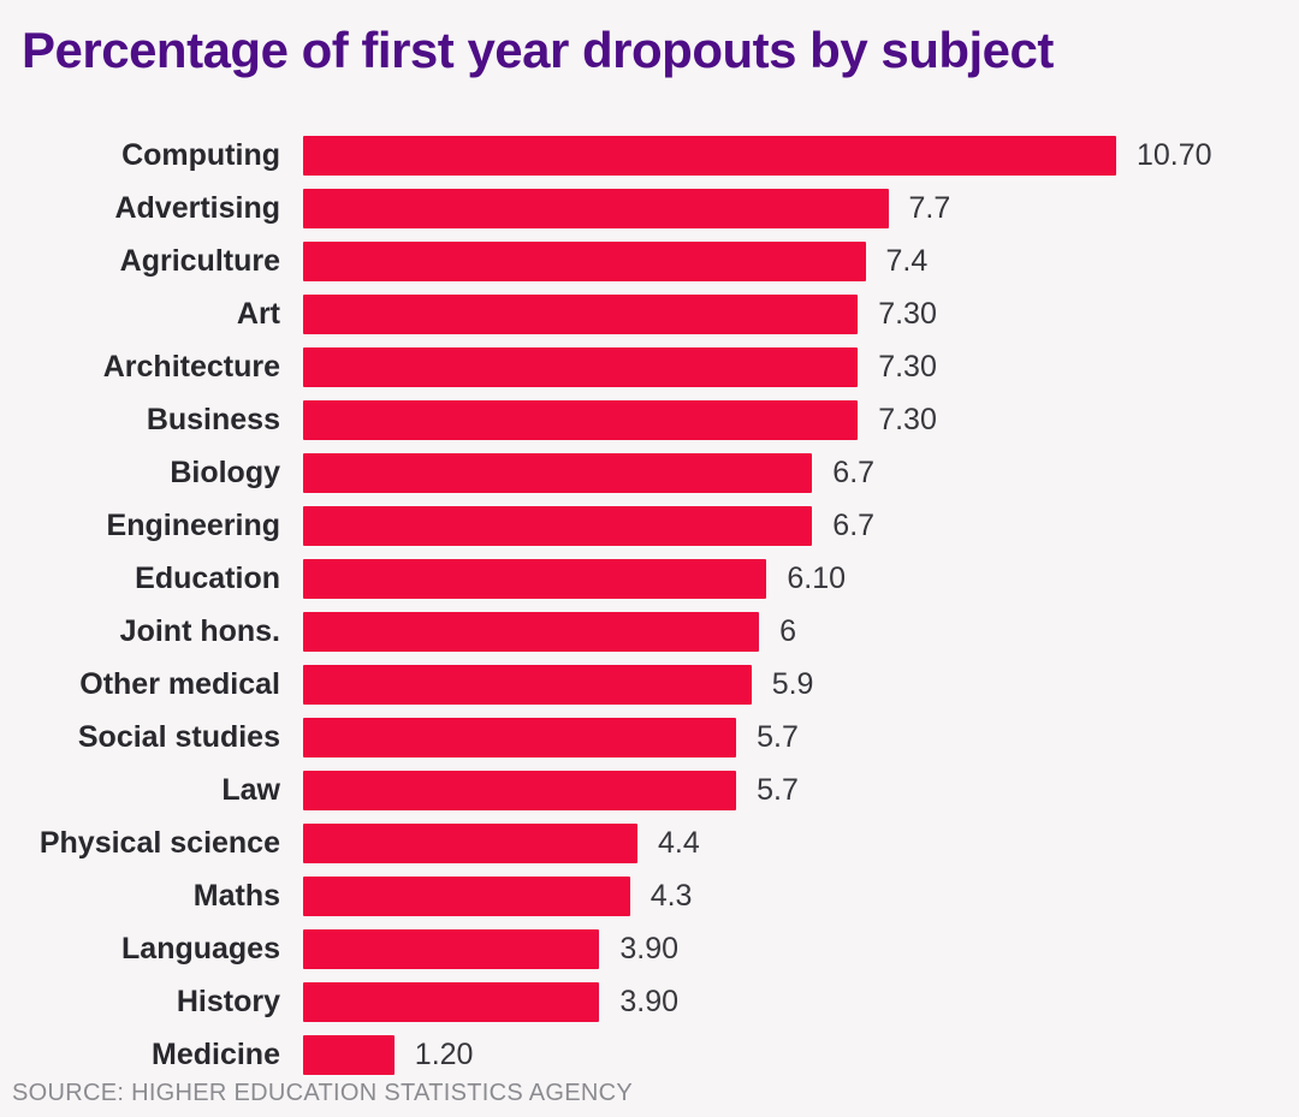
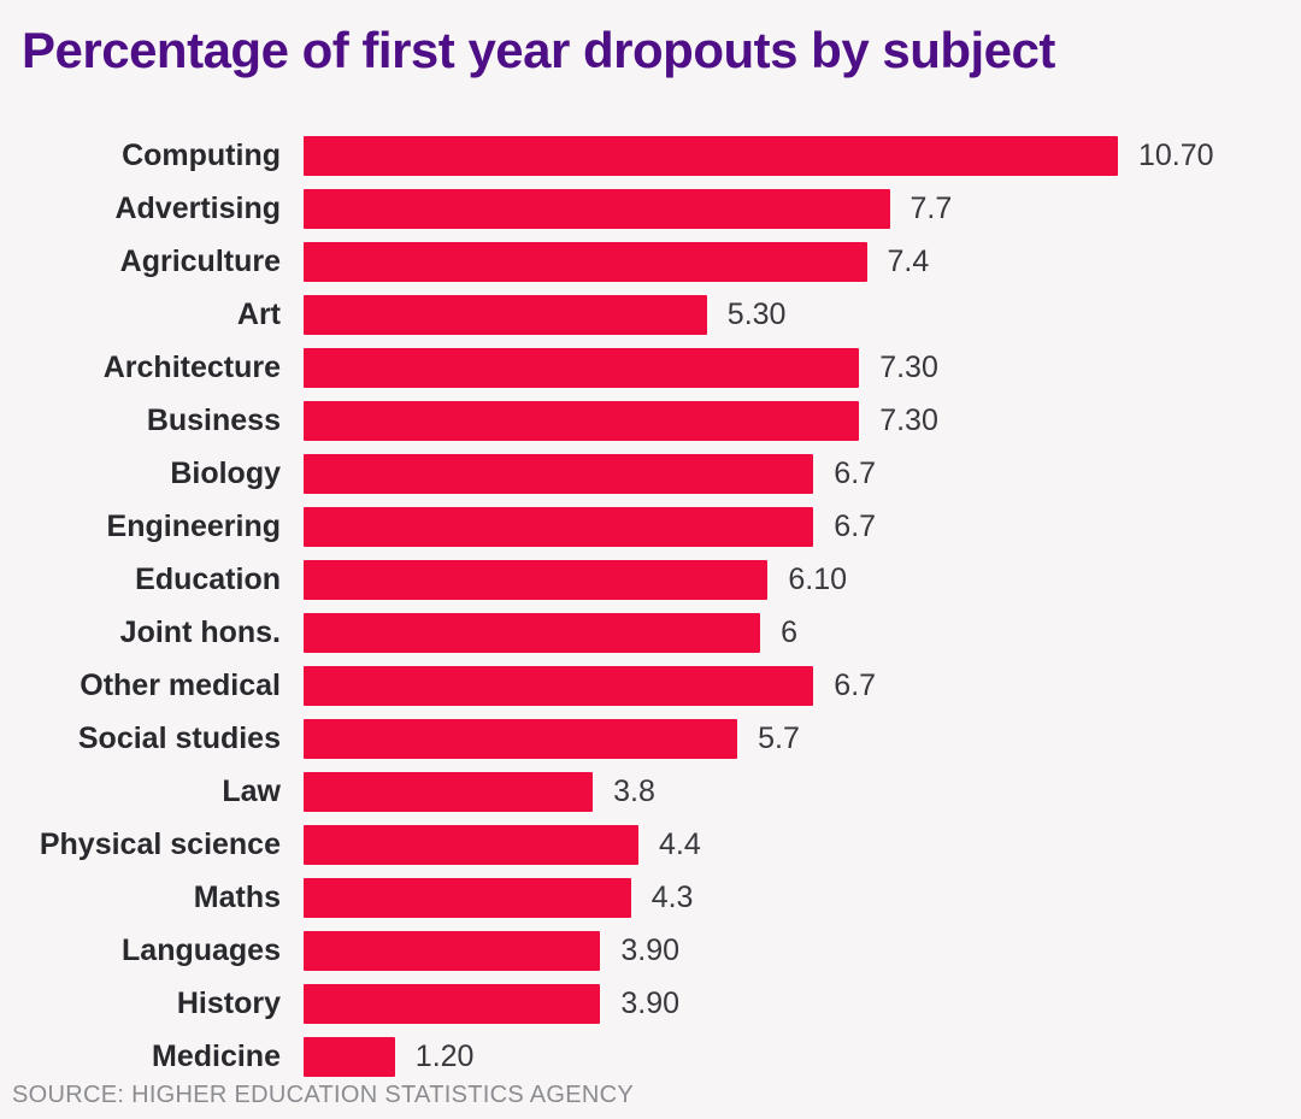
Art: 7.30 -> 5.30
Other medical: 5.9 -> 6.7
Law: 5.7 -> 3.8
